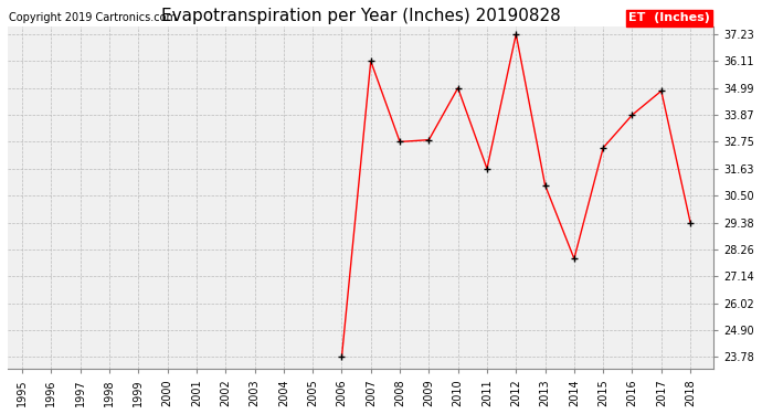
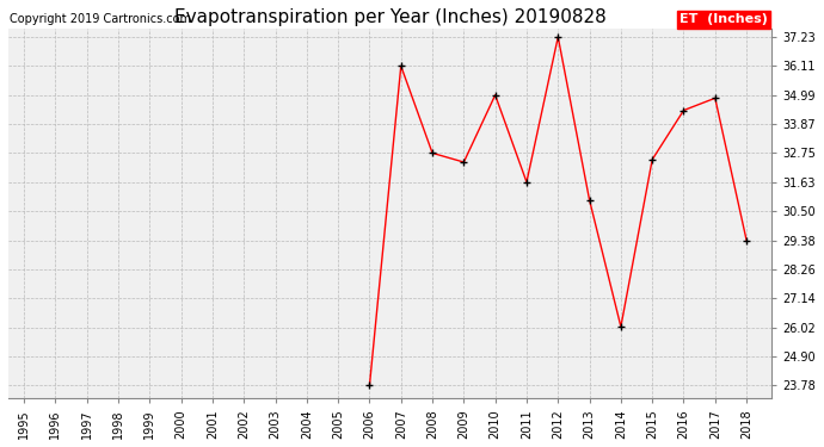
2009: 32.83 -> 32.40
2014: 27.88 -> 26.05
2016: 33.87 -> 34.40
